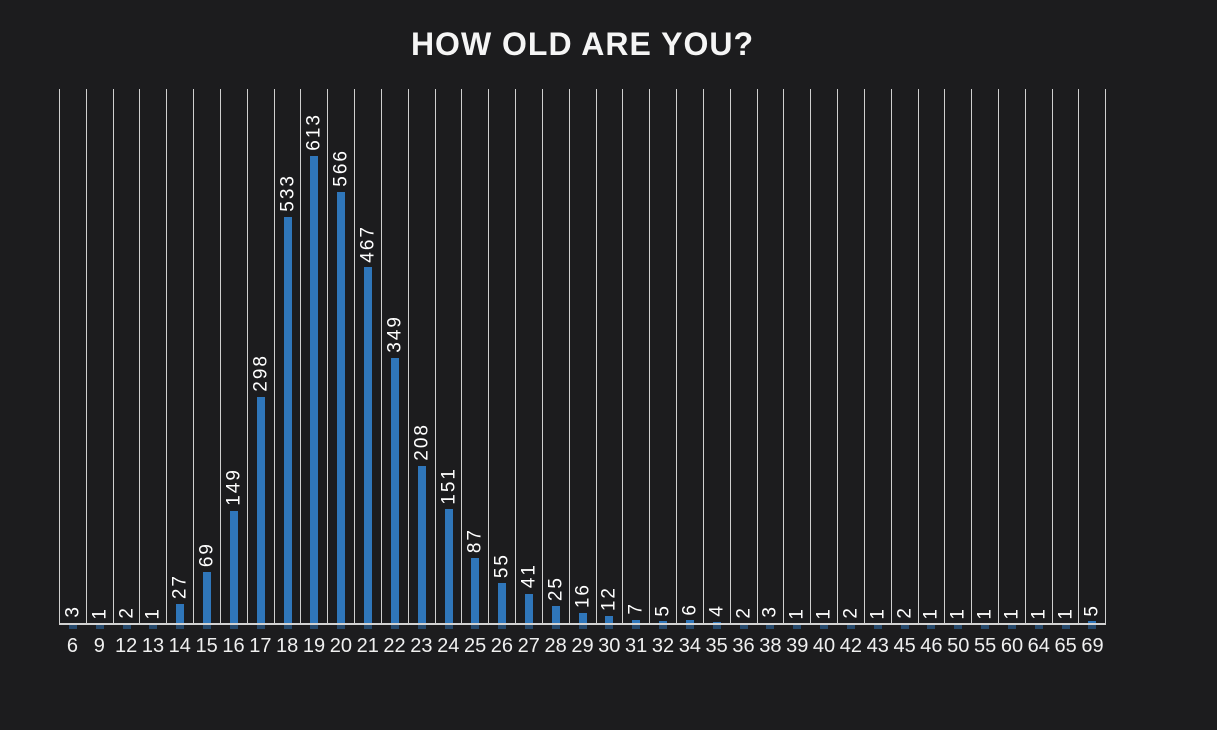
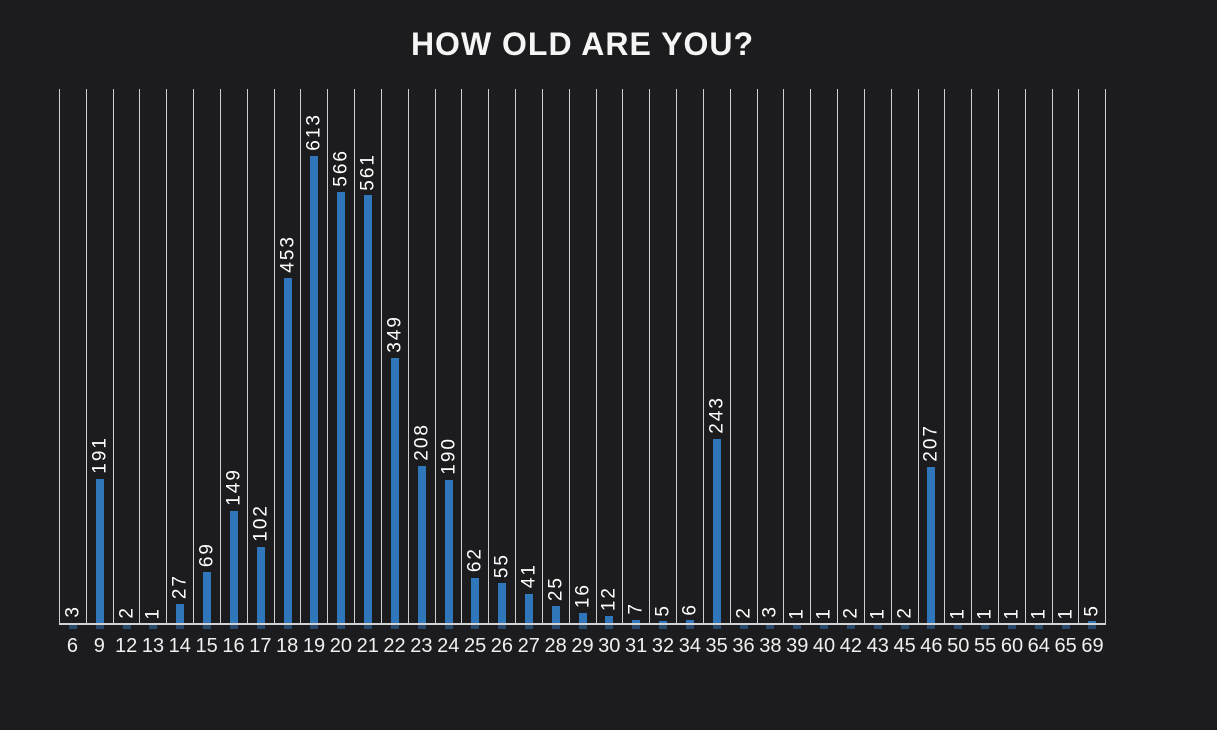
9: 1 -> 191
17: 298 -> 102
18: 533 -> 453
21: 467 -> 561
24: 151 -> 190
25: 87 -> 62
35: 4 -> 243
46: 1 -> 207
